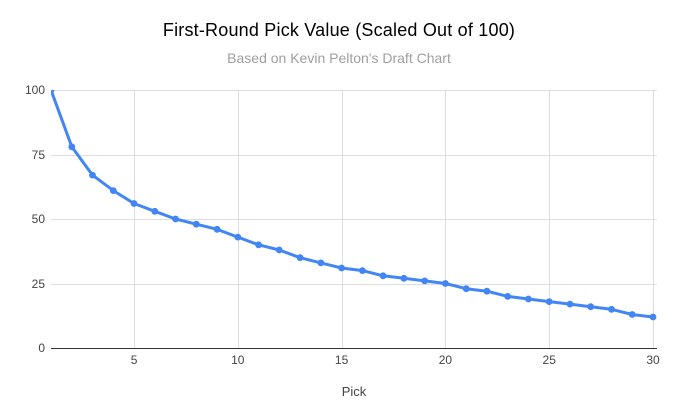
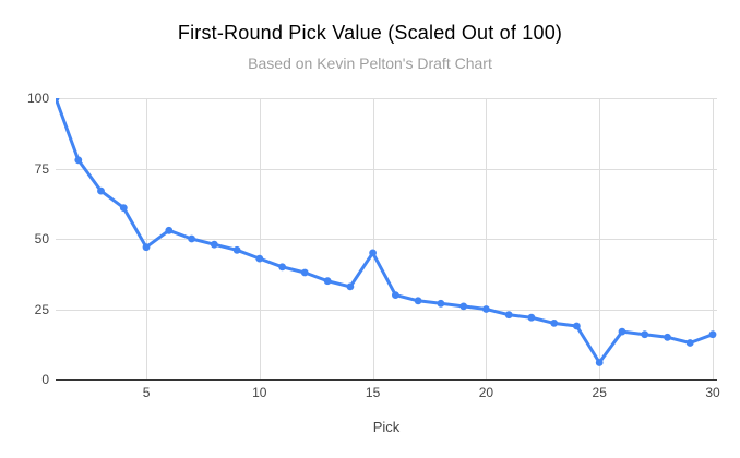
5: 56 -> 47
15: 31 -> 45
25: 18 -> 6
30: 12 -> 16
